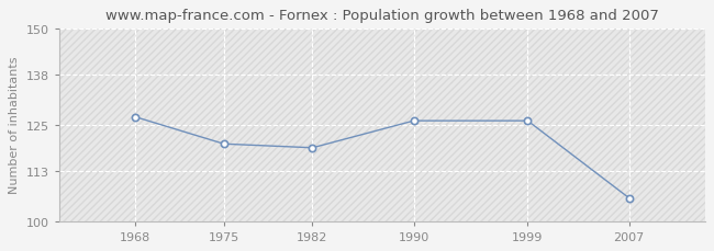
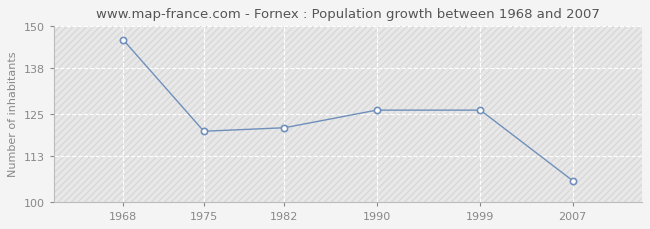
1968: 127 -> 146
1982: 119 -> 121
